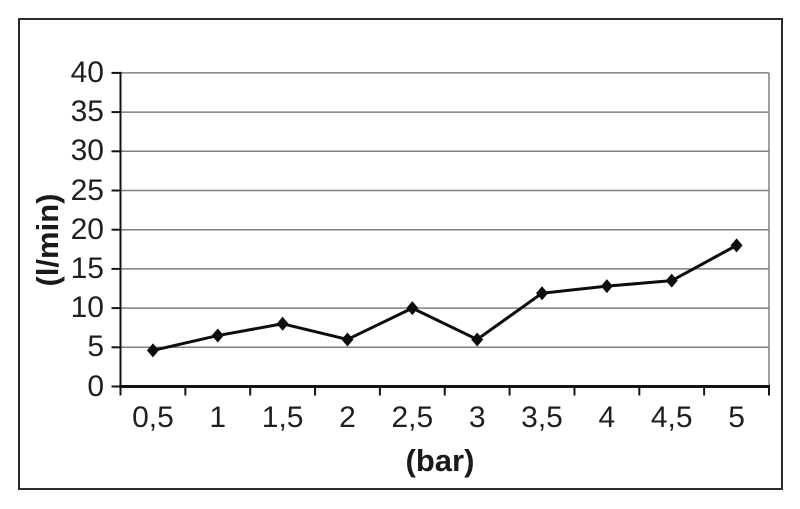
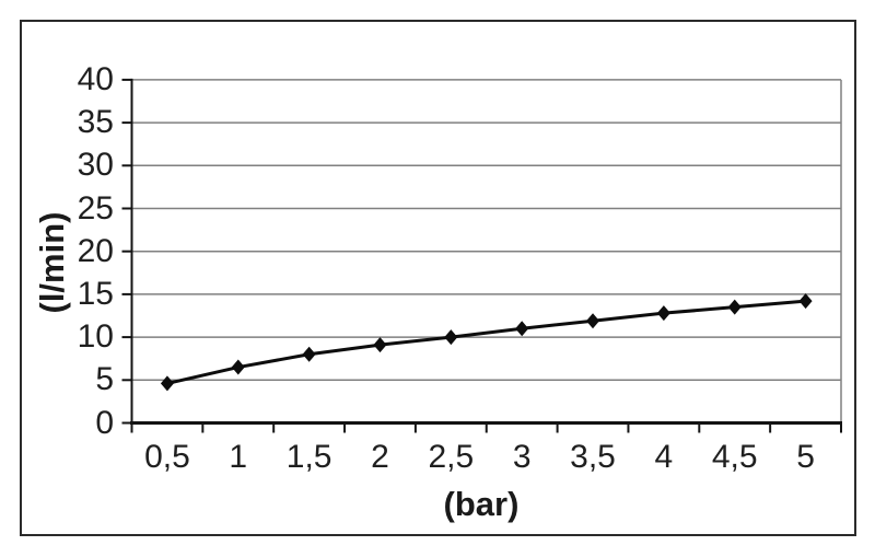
2: 6 -> 9
3: 6 -> 11
5: 18 -> 14
